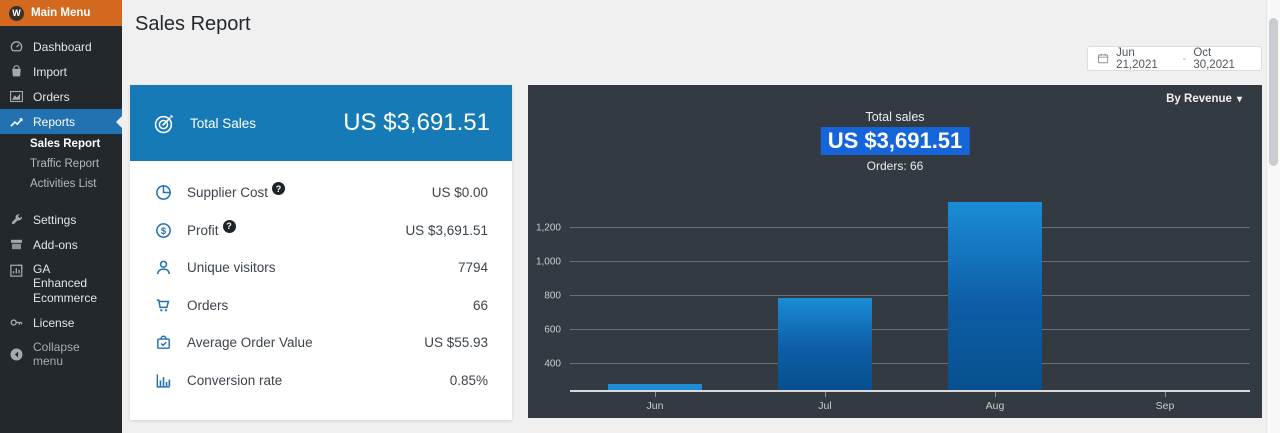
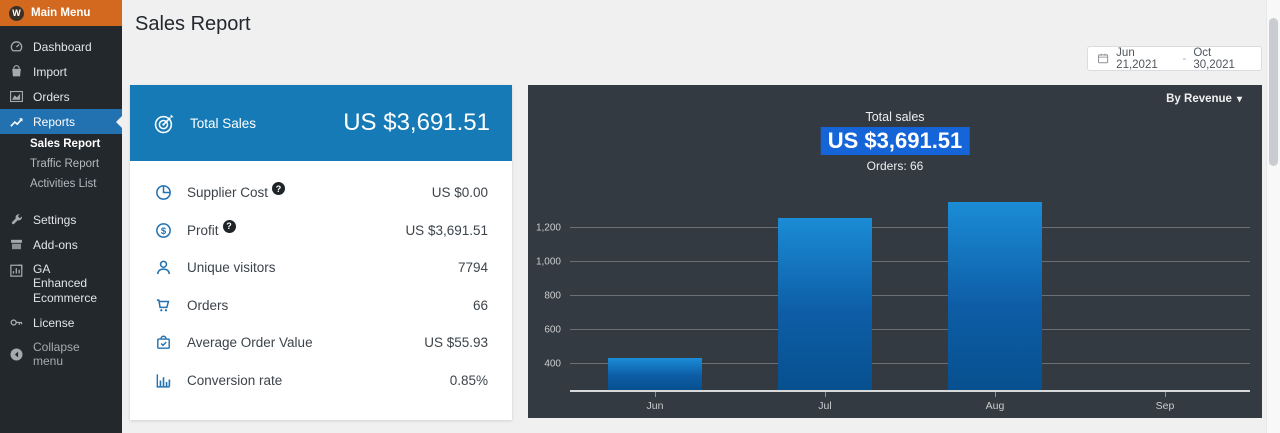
Jun: 280 -> 440
Jul: 790 -> 1260
